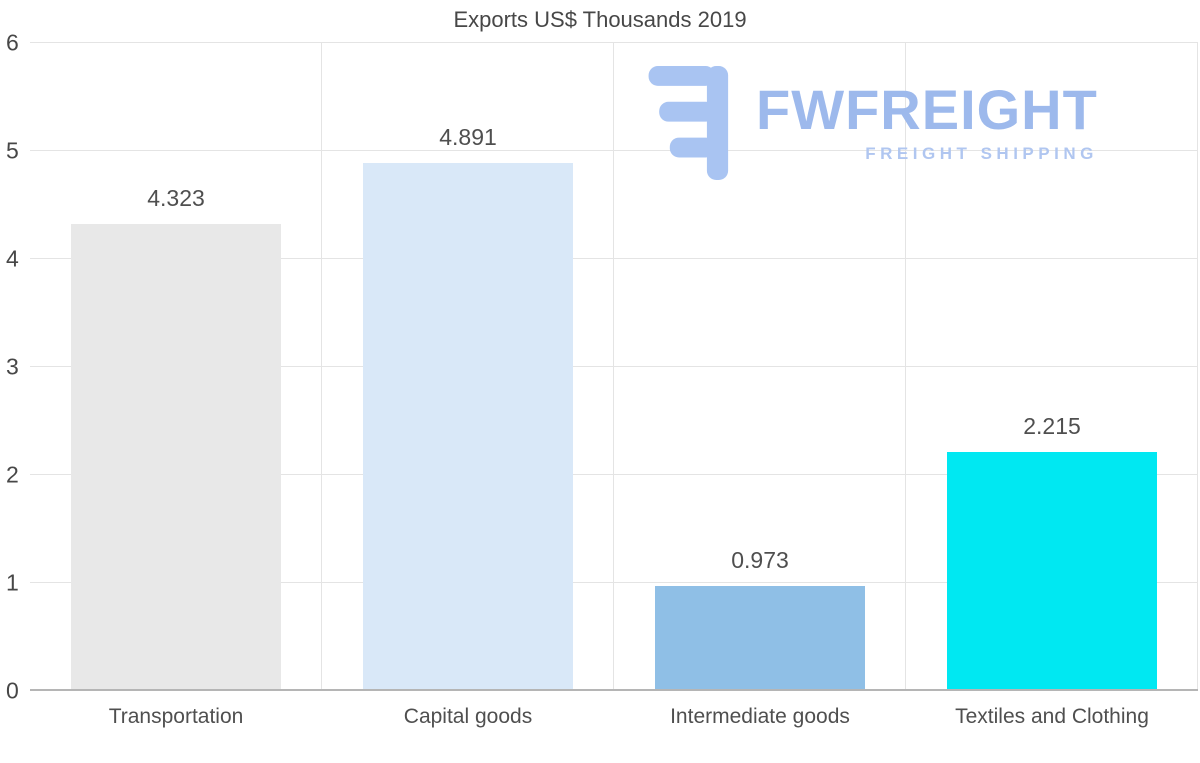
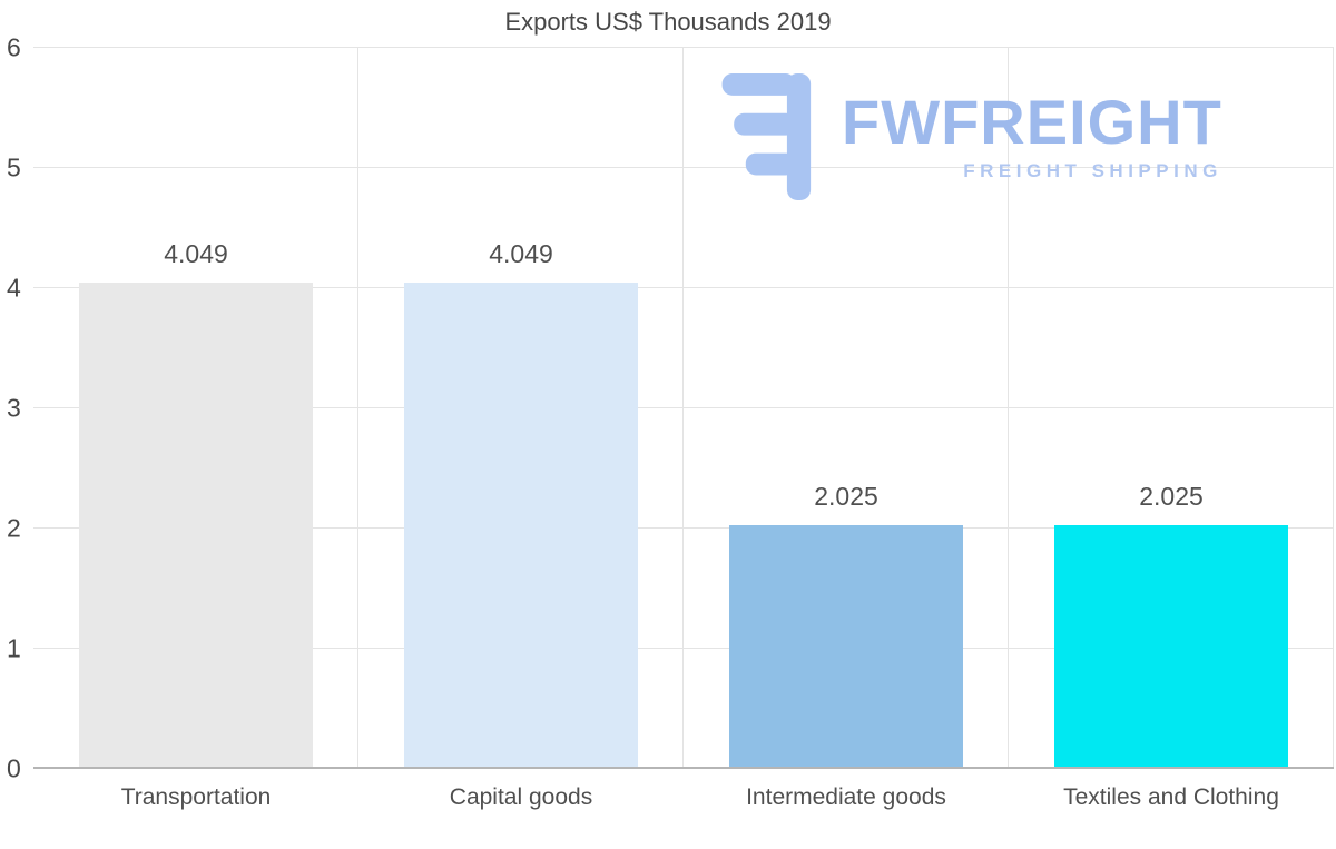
Transportation: 4.323 -> 4.049
Capital goods: 4.891 -> 4.049
Intermediate goods: 0.973 -> 2.025
Textiles and Clothing: 2.215 -> 2.025
